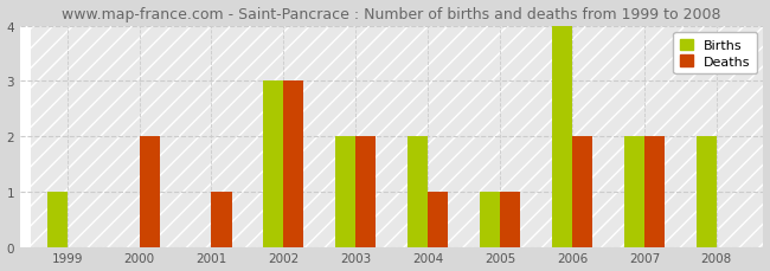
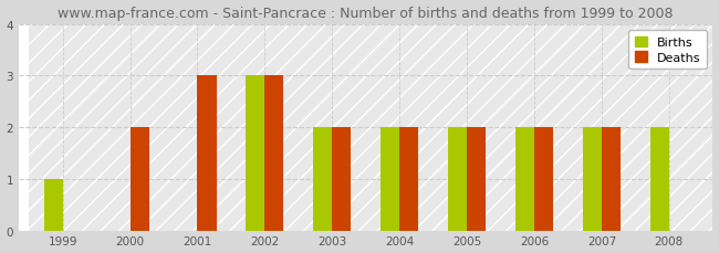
Deaths/2001: 1 -> 3
Deaths/2004: 1 -> 2
Births/2005: 1 -> 2
Deaths/2005: 1 -> 2
Births/2006: 4 -> 2
